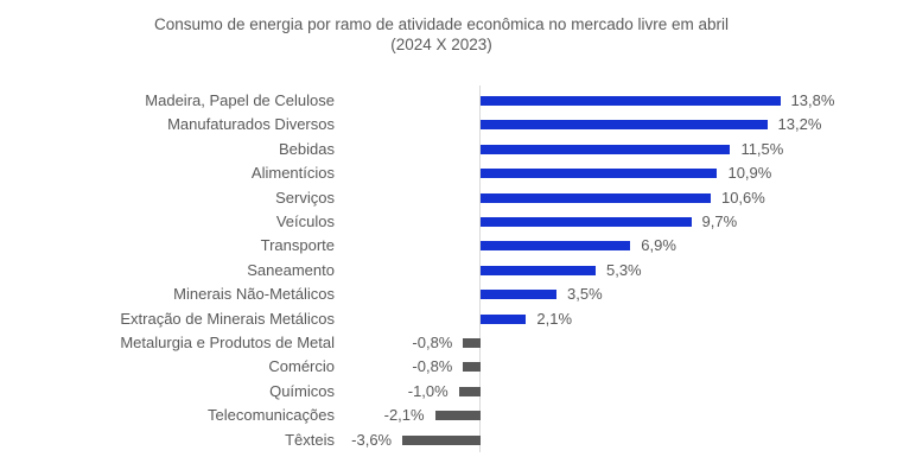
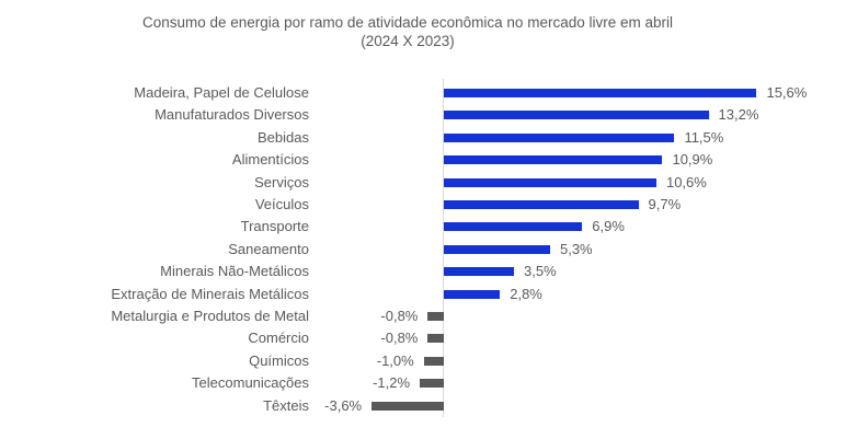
Madeira, Papel de Celulose: 13,8% -> 15,6%
Extração de Minerais Metálicos: 2,1% -> 2,8%
Telecomunicações: -2,1% -> -1,2%
